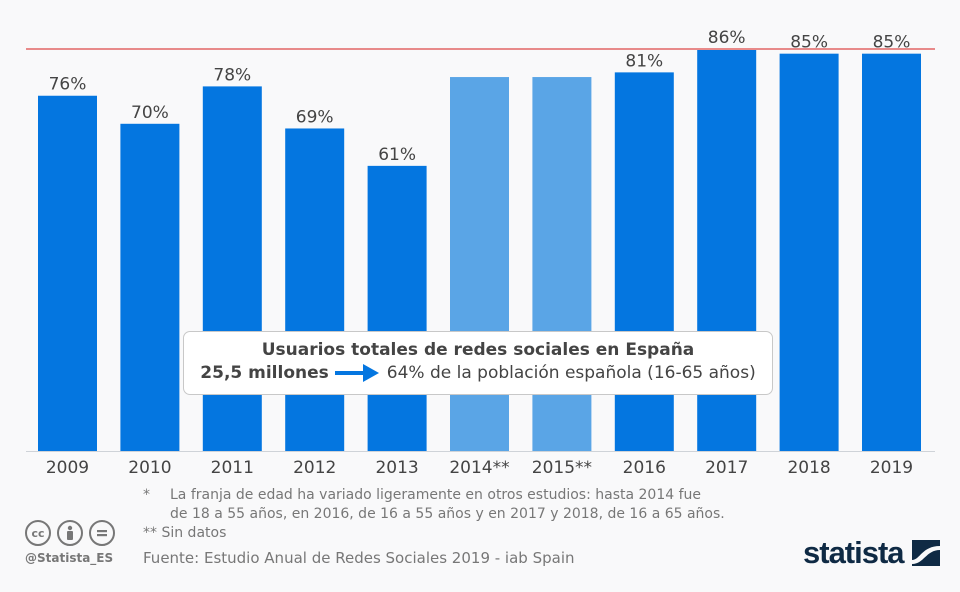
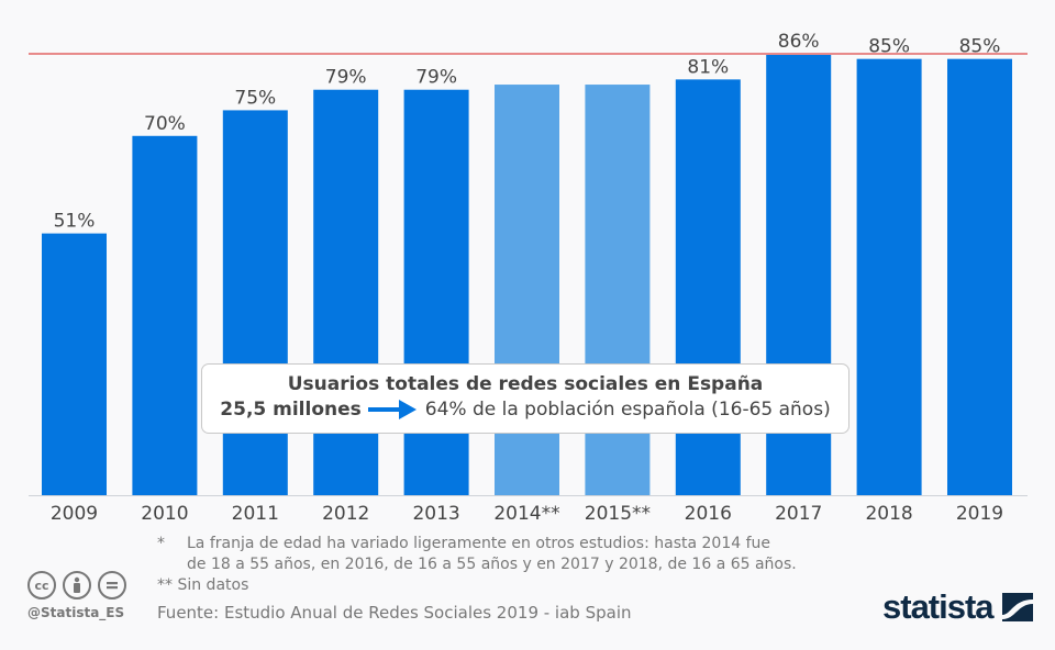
2009: 76% -> 51%
2011: 78% -> 75%
2012: 69% -> 79%
2013: 61% -> 79%
